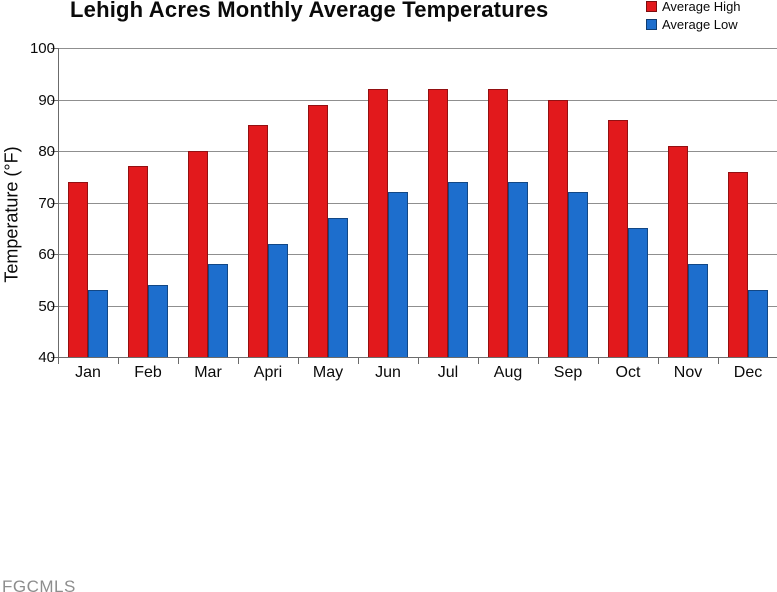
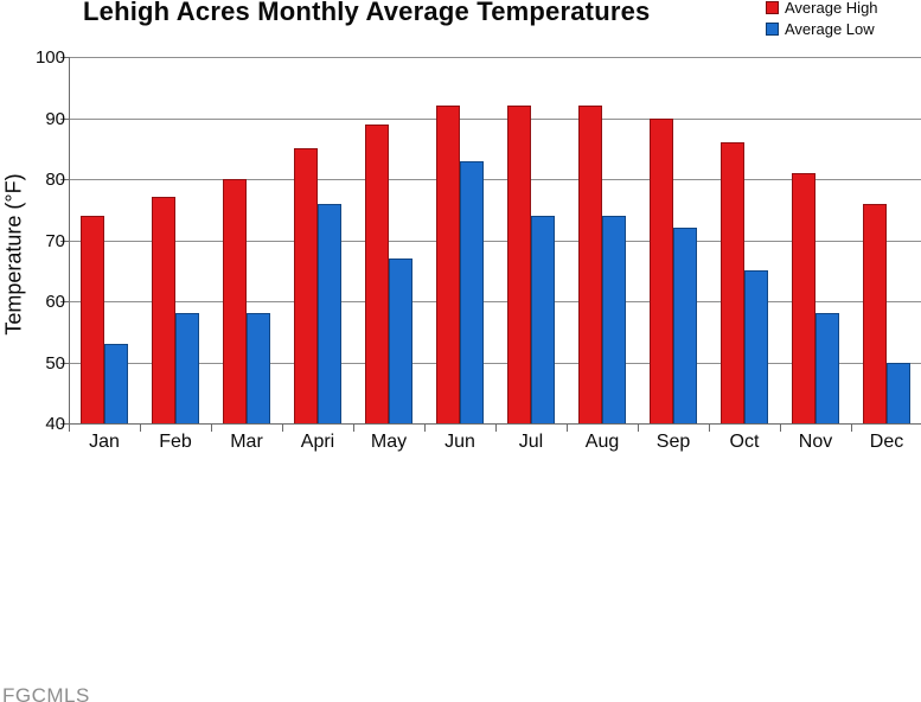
Average Low/Feb: 54 -> 58
Average Low/Apri: 62 -> 76
Average Low/Jun: 72 -> 83
Average Low/Dec: 53 -> 50
